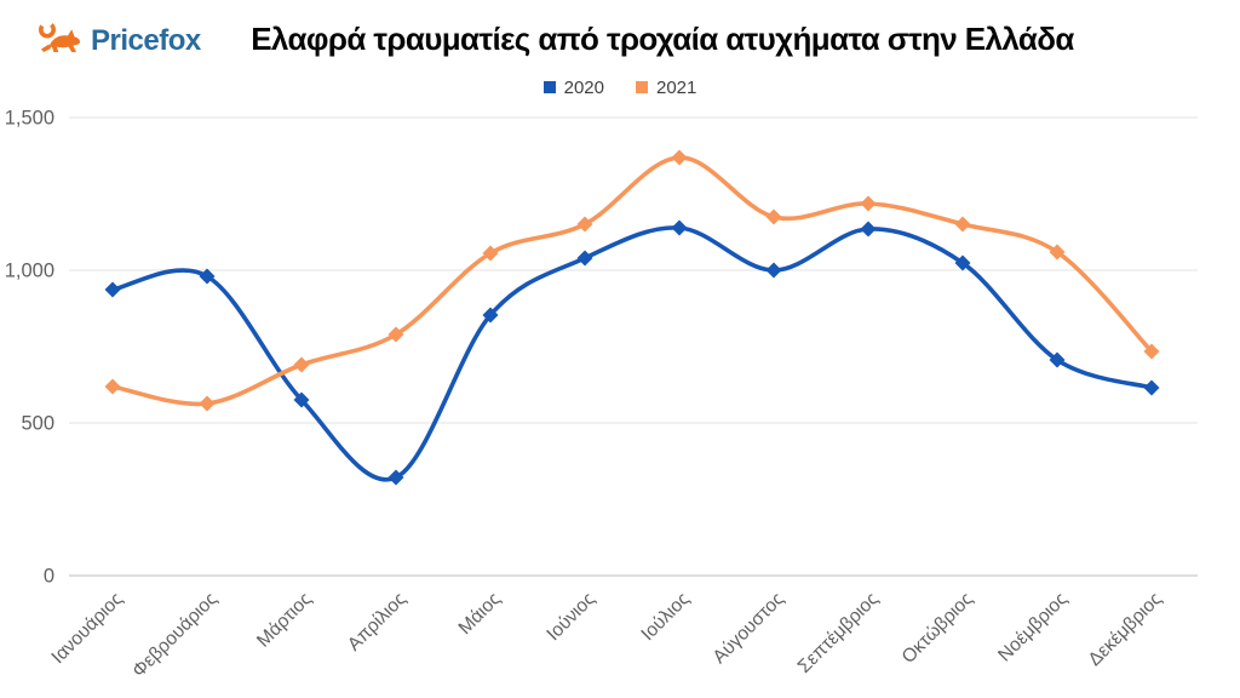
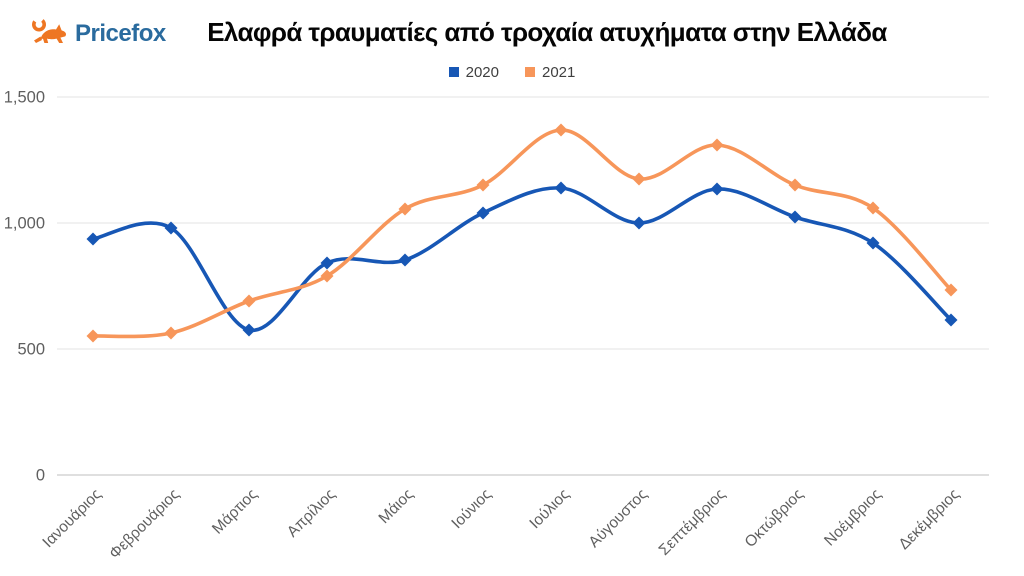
2021/Ιανουάριος: 620 -> 550
2020/Απρίλιος: 320 -> 840
2021/Σεπτέμβριος: 1220 -> 1310
2020/Νοέμβριος: 700 -> 920
